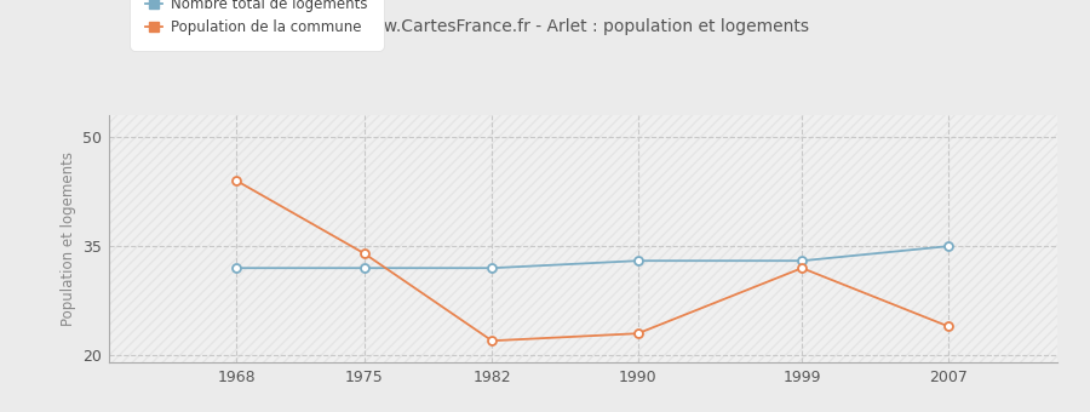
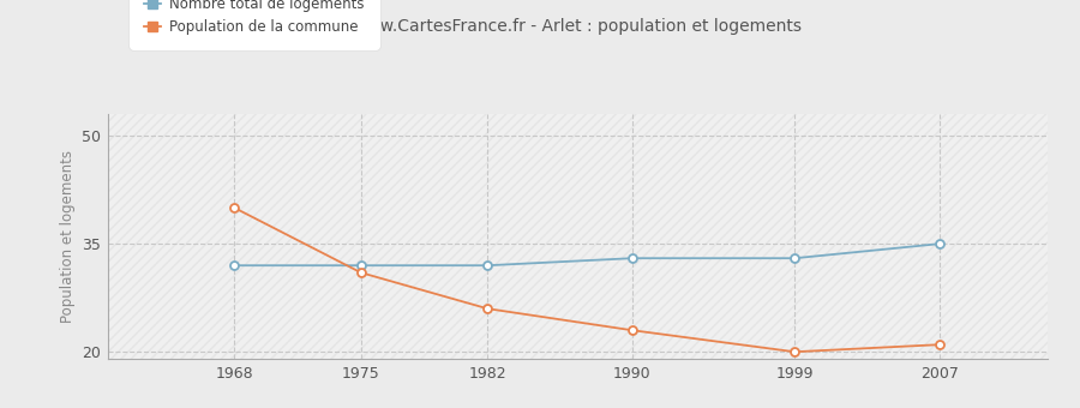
Population de la commune/1968: 44 -> 40
Population de la commune/1975: 34 -> 31
Population de la commune/1982: 22 -> 26
Population de la commune/1999: 32 -> 20
Population de la commune/2007: 24 -> 21
